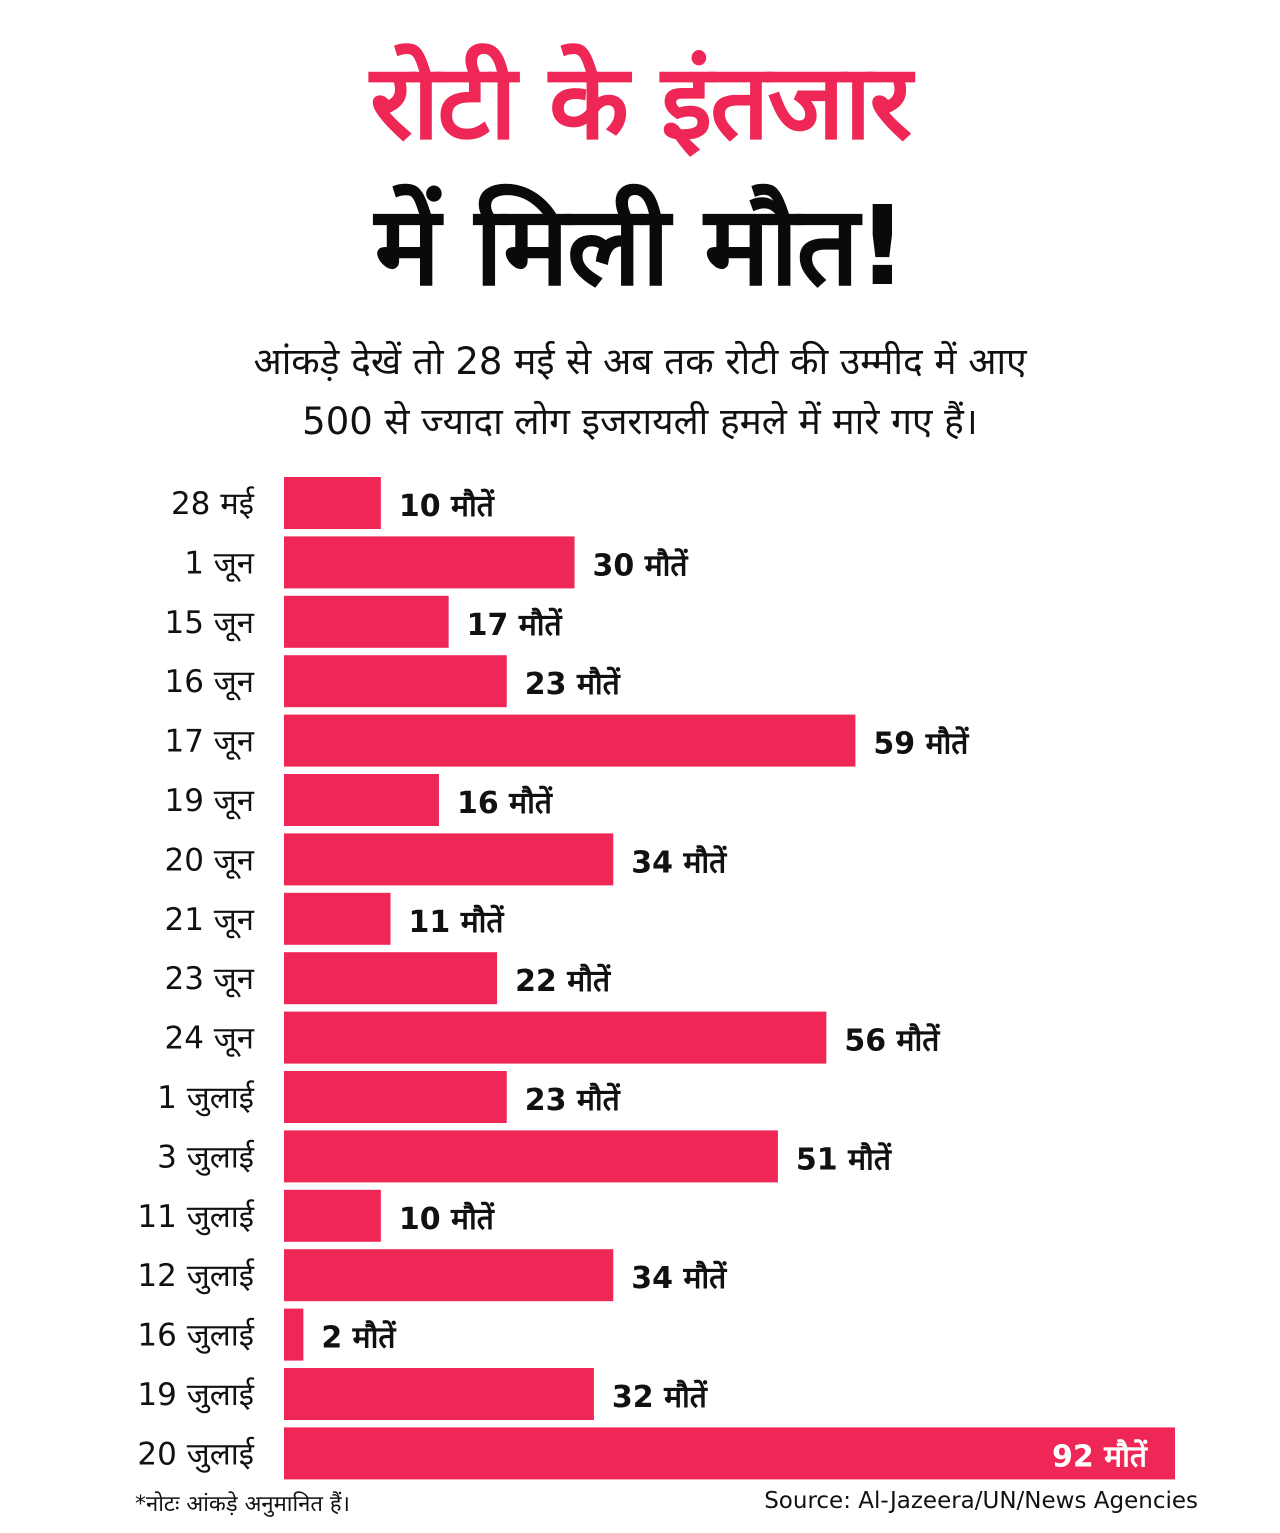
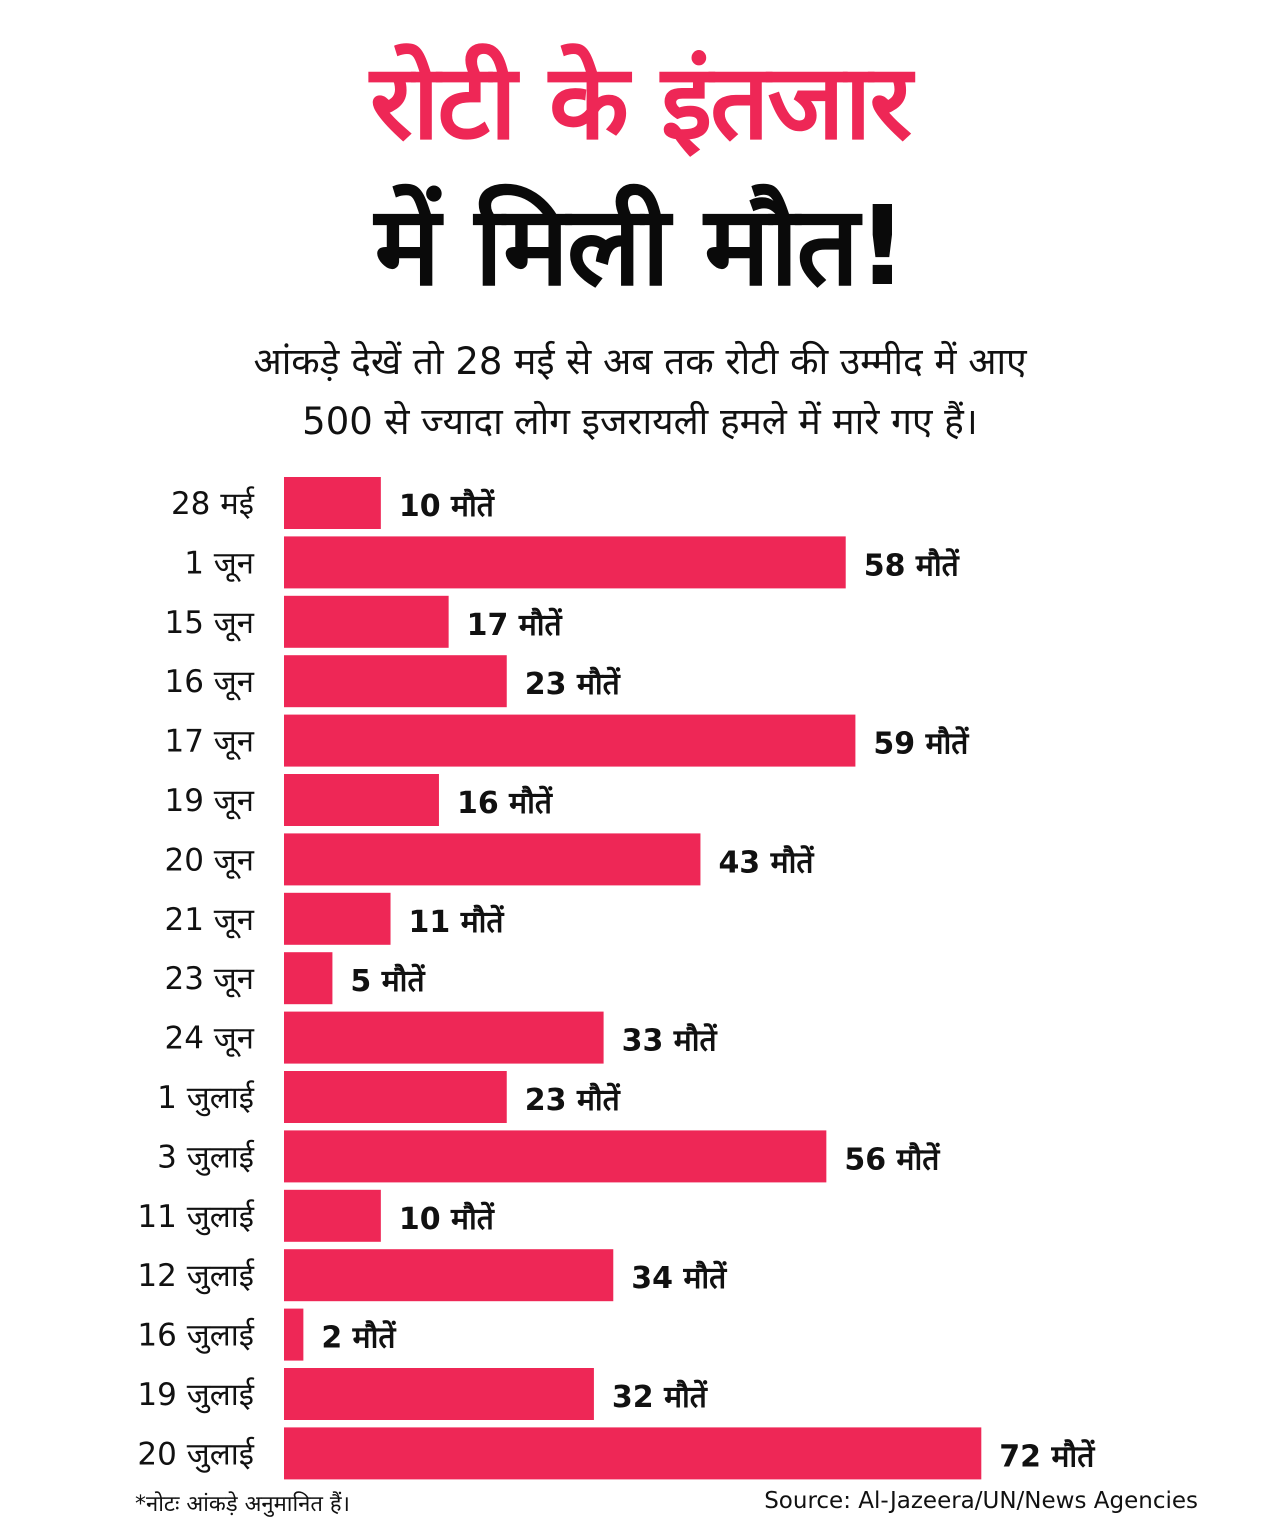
1 जून: 30 -> 58
20 जून: 34 -> 43
23 जून: 22 -> 5
24 जून: 56 -> 33
3 जुलाई: 51 -> 56
20 जुलाई: 92 -> 72
